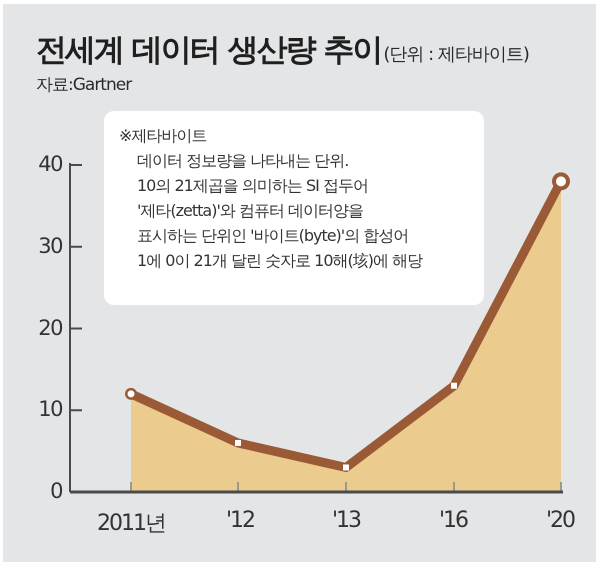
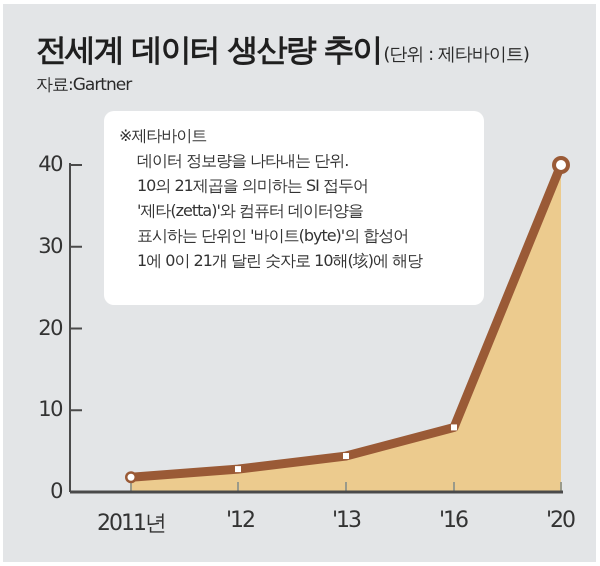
2011년: 12 -> 2
'12: 6 -> 3
'13: 3 -> 4
'16: 13 -> 8
'20: 38 -> 40
